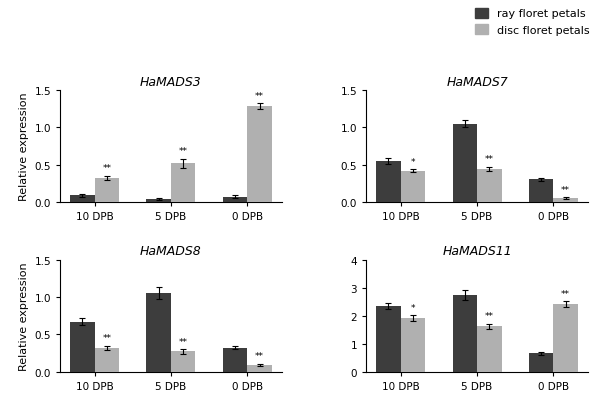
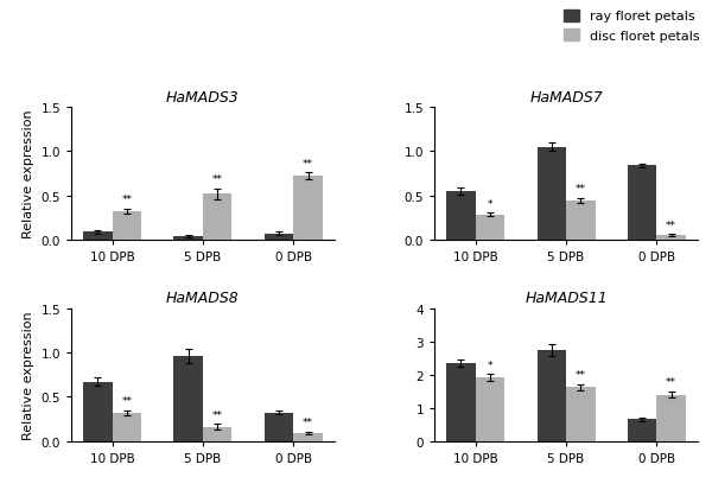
HaMADS3/disc floret petals/0 DPB: 1.28 -> 0.72
HaMADS7/disc floret petals/10 DPB: 0.42 -> 0.28
HaMADS7/ray floret petals/0 DPB: 0.30 -> 0.84
HaMADS8/ray floret petals/5 DPB: 1.05 -> 0.96
HaMADS8/disc floret petals/5 DPB: 0.27 -> 0.16
HaMADS11/disc floret petals/0 DPB: 2.42 -> 1.40
